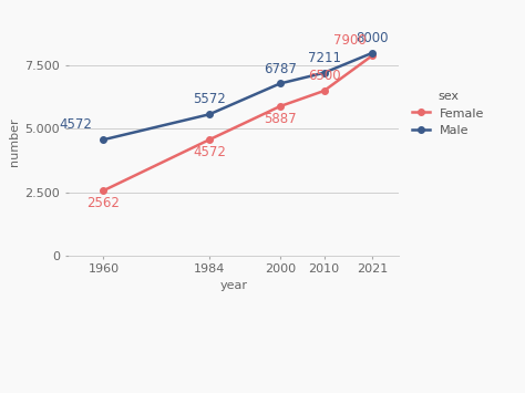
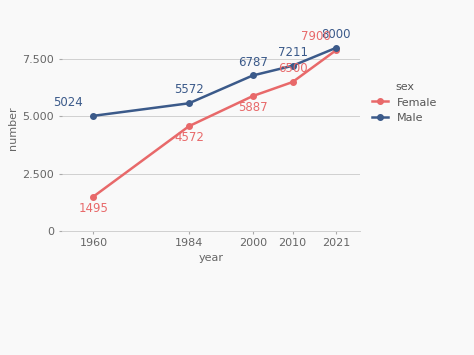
Female/1960: 2562 -> 1495
Male/1960: 4572 -> 5024
